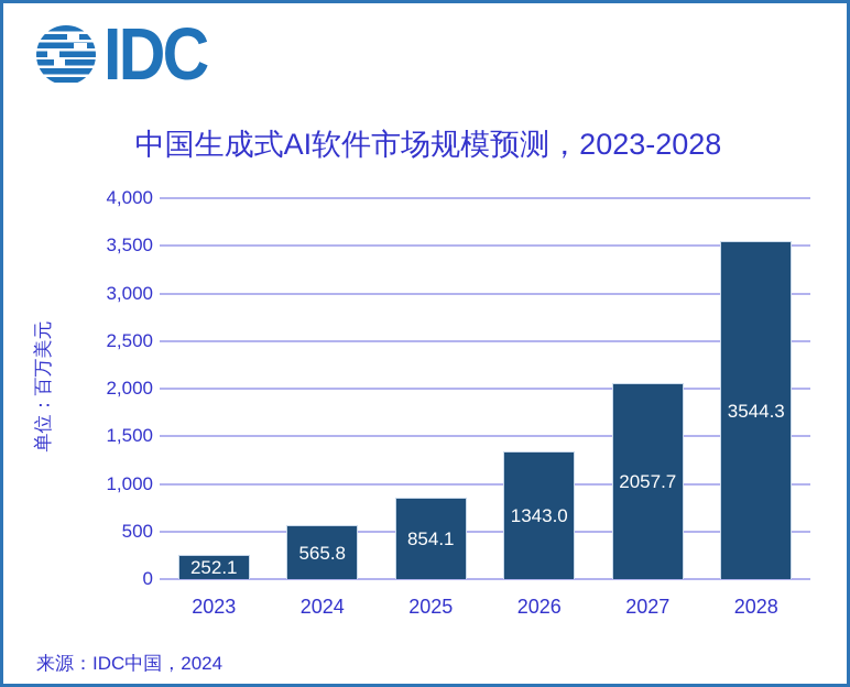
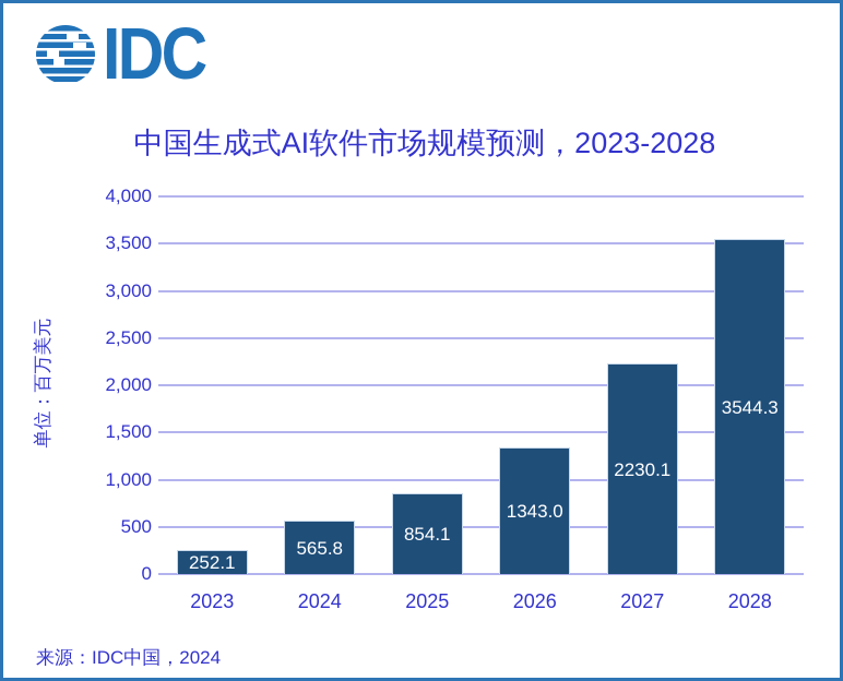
2027: 2057.7 -> 2230.1
